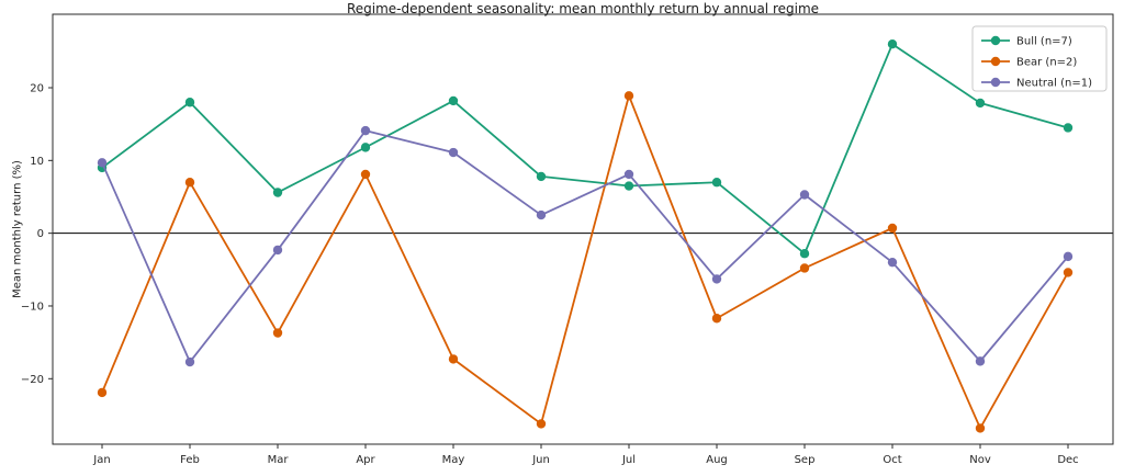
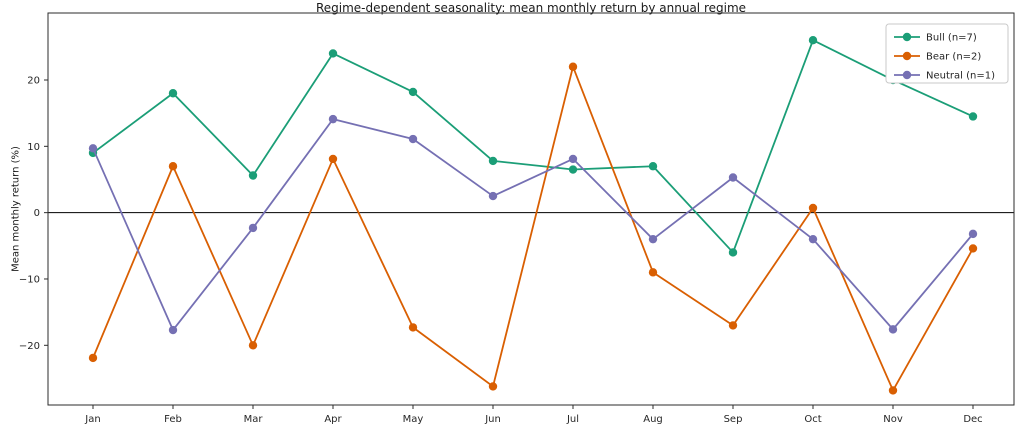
Bear (n=2)/Mar: -14 -> -20
Bull (n=7)/Apr: 12 -> 24
Bear (n=2)/Jul: 19 -> 22
Bear (n=2)/Aug: -12 -> -9
Neutral (n=1)/Aug: -6 -> -4
Bull (n=7)/Sep: -3 -> -6
Bear (n=2)/Sep: -5 -> -17
Bull (n=7)/Nov: 18 -> 20
